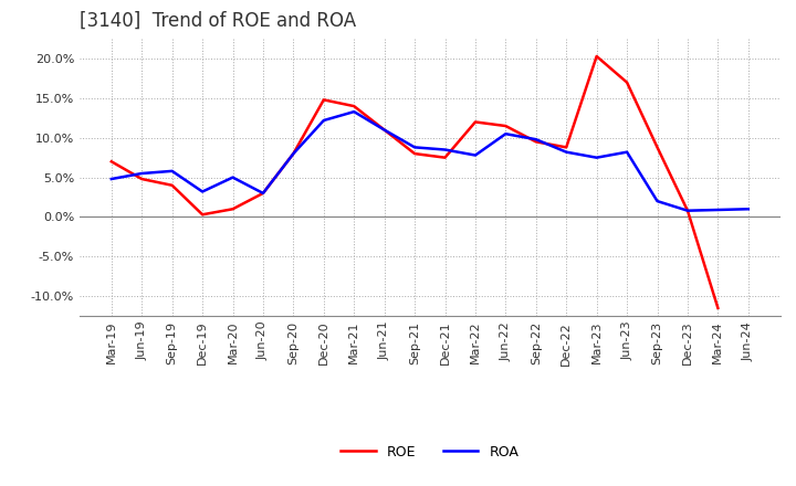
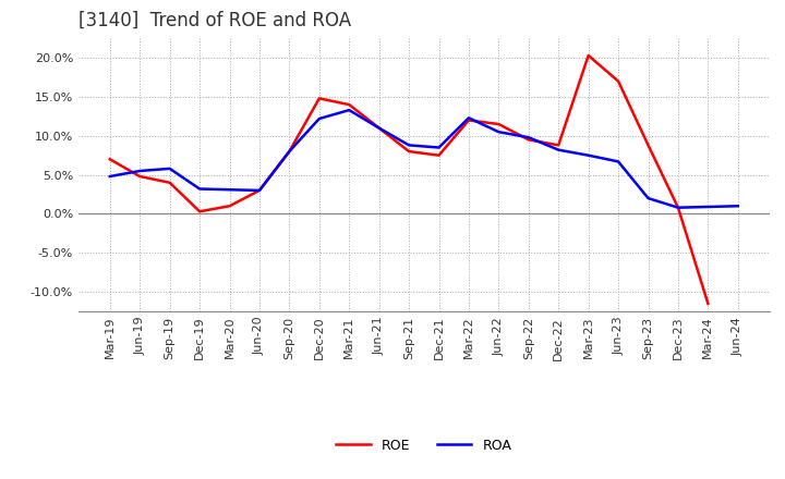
ROA/Mar-20: 5.0% -> 3.1%
ROA/Mar-22: 7.8% -> 12.3%
ROA/Jun-23: 8.2% -> 6.7%
